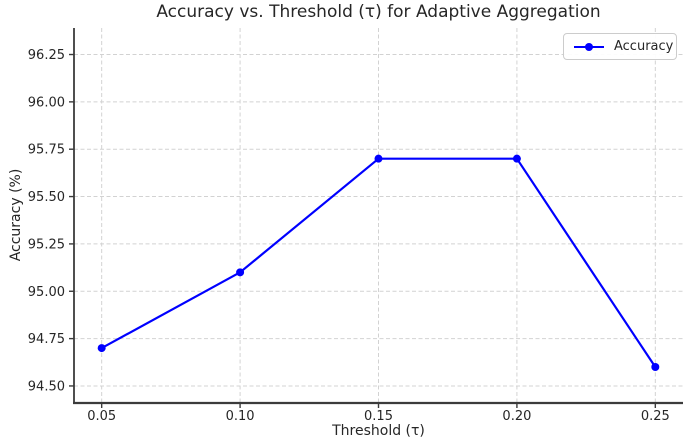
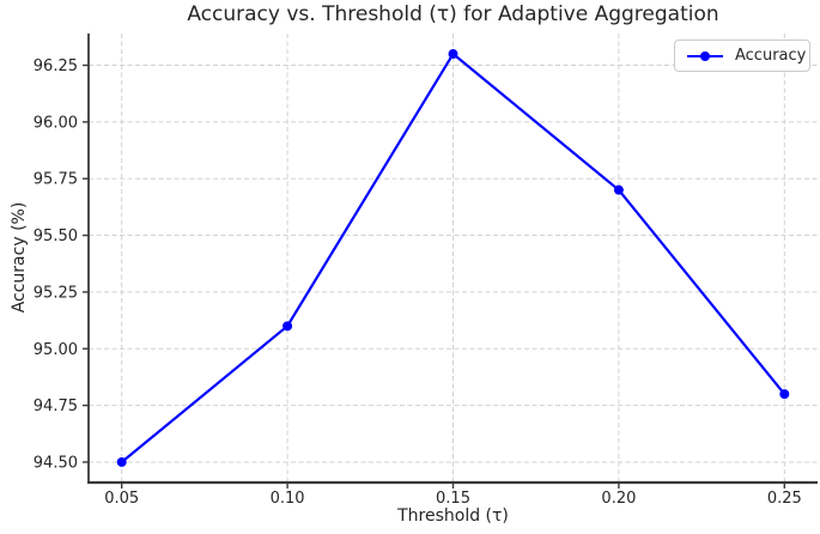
0.05: 94.7 -> 94.5
0.15: 95.7 -> 96.3
0.25: 94.6 -> 94.8
